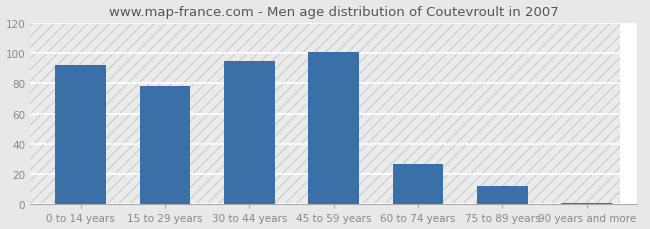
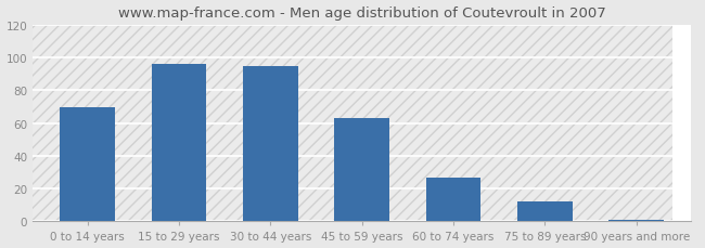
0 to 14 years: 92 -> 70
15 to 29 years: 78 -> 96
45 to 59 years: 101 -> 63
